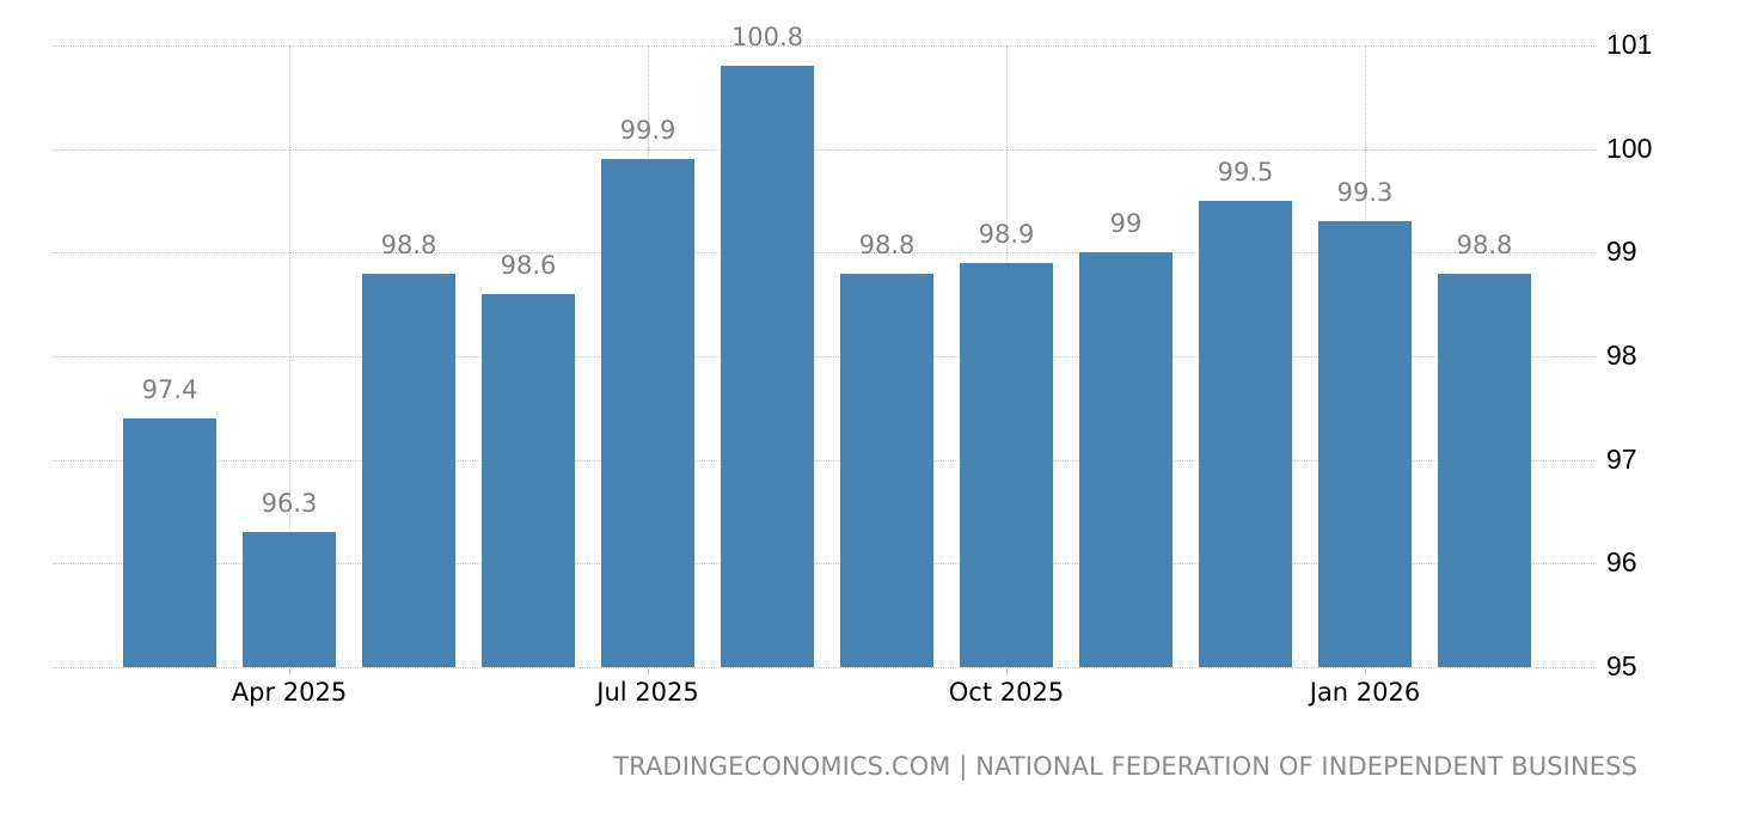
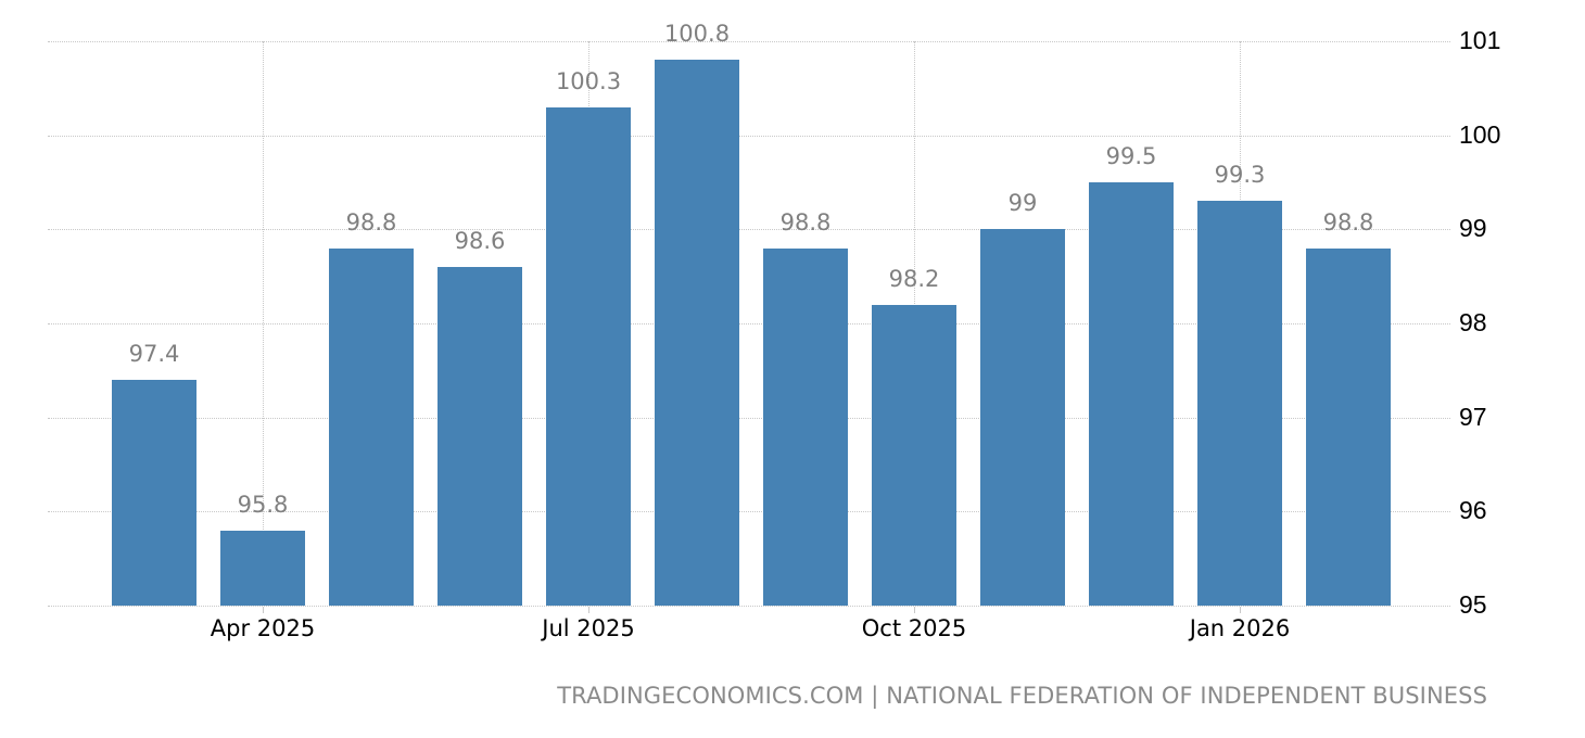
Apr 2025: 96.3 -> 95.8
Jul 2025: 99.9 -> 100.3
Oct 2025: 98.9 -> 98.2
